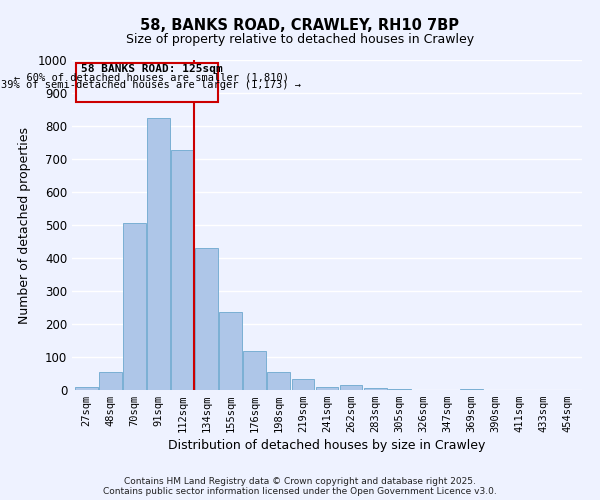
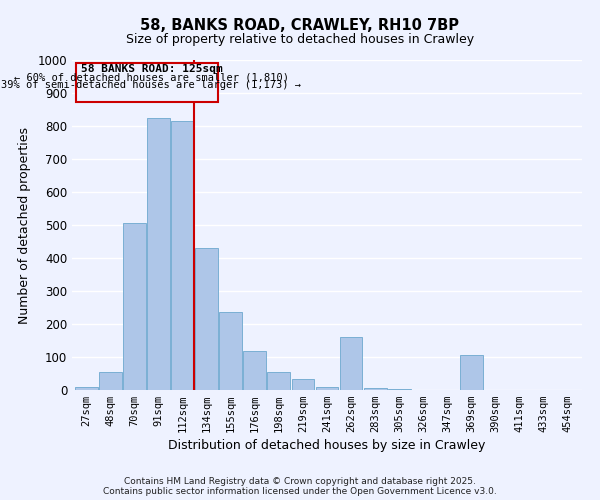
112sqm: 727 -> 815
262sqm: 15 -> 160
369sqm: 2 -> 105
